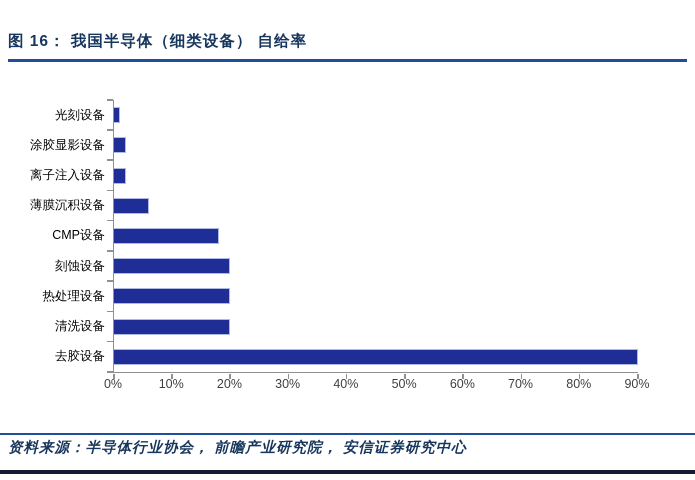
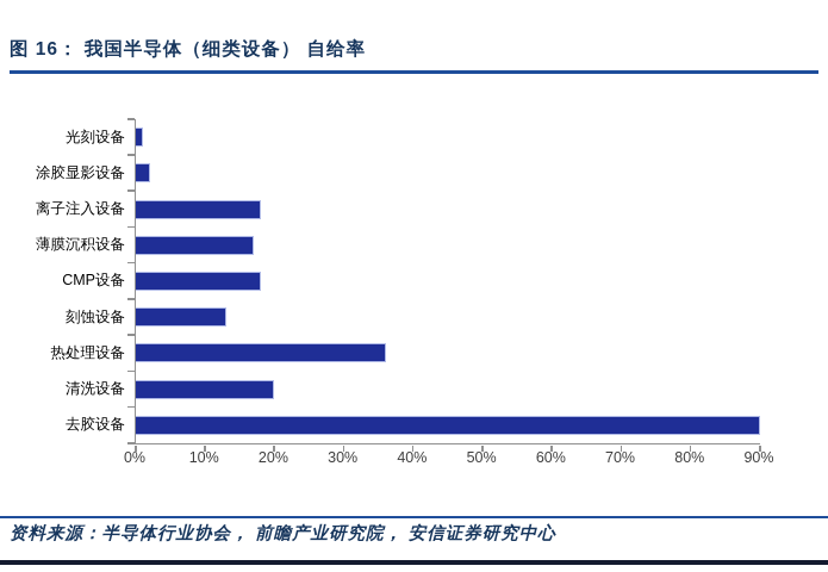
离子注入设备: 2% -> 18%
薄膜沉积设备: 6% -> 17%
刻蚀设备: 20% -> 13%
热处理设备: 20% -> 36%
